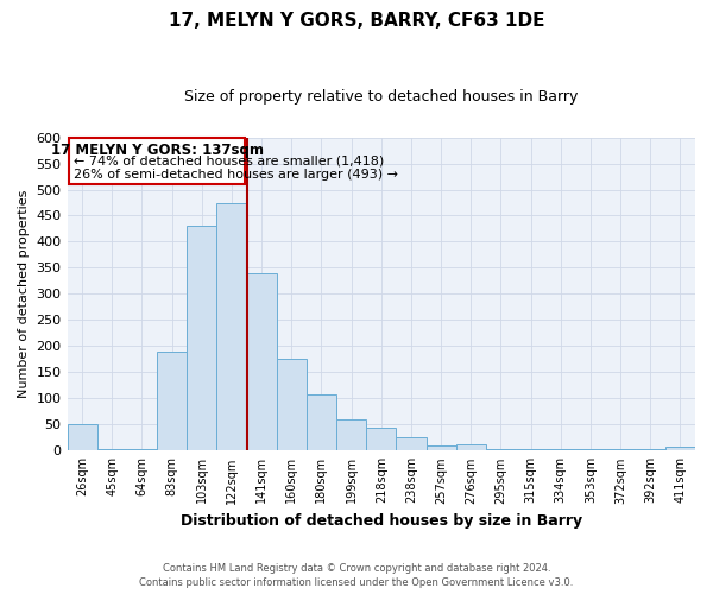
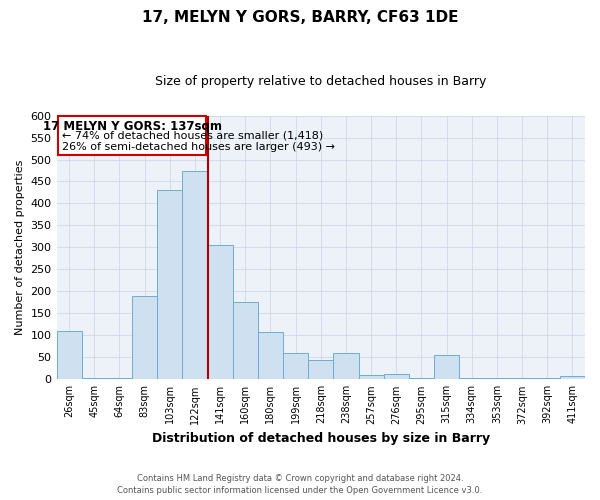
26sqm: 50 -> 110
141sqm: 340 -> 305
238sqm: 25 -> 60
315sqm: 2 -> 55
